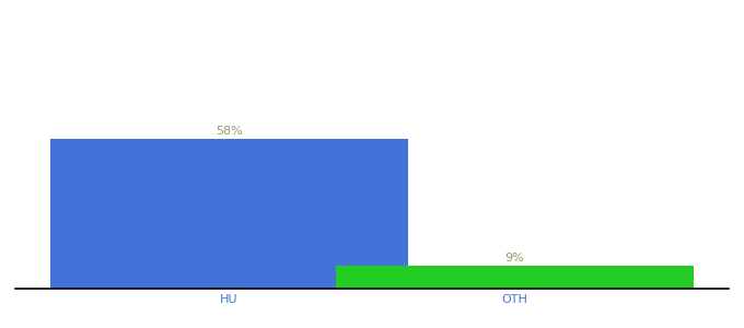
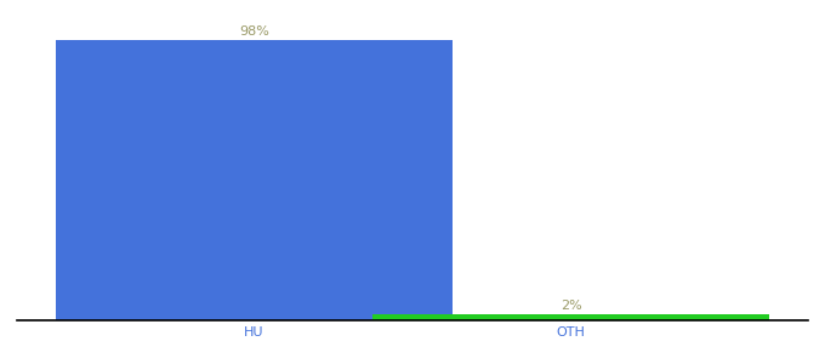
HU: 58% -> 98%
OTH: 9% -> 2%
